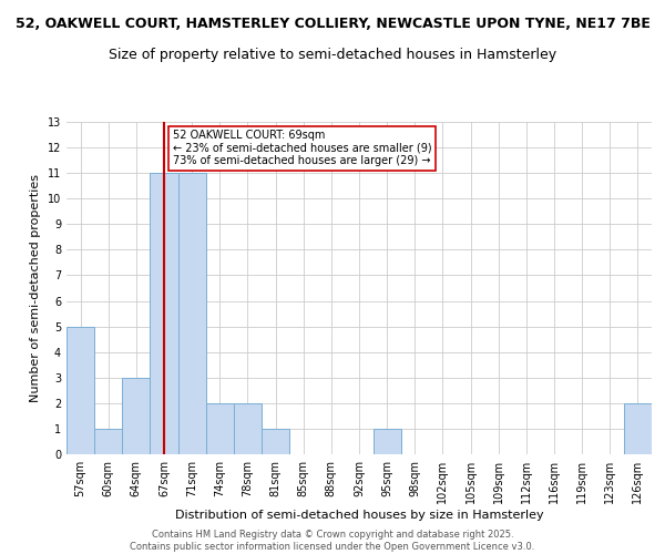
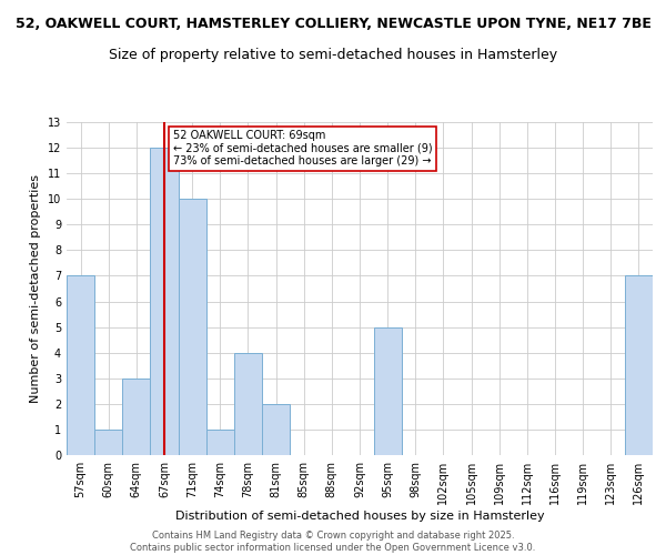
57sqm: 5 -> 7
67sqm: 11 -> 12
71sqm: 11 -> 10
74sqm: 2 -> 1
78sqm: 2 -> 4
81sqm: 1 -> 2
95sqm: 1 -> 5
126sqm: 2 -> 7
